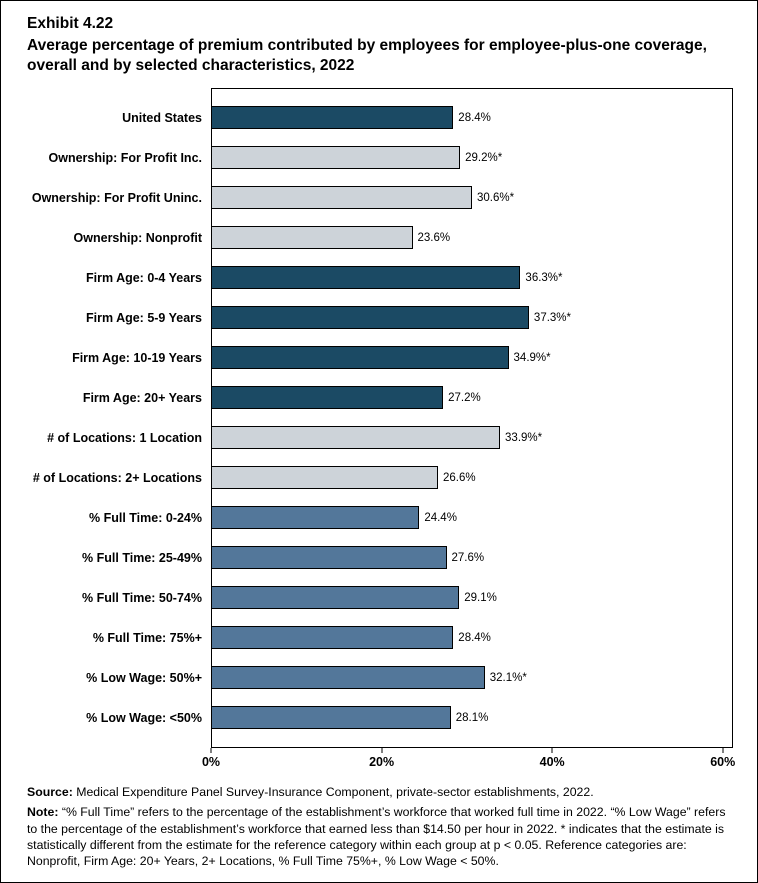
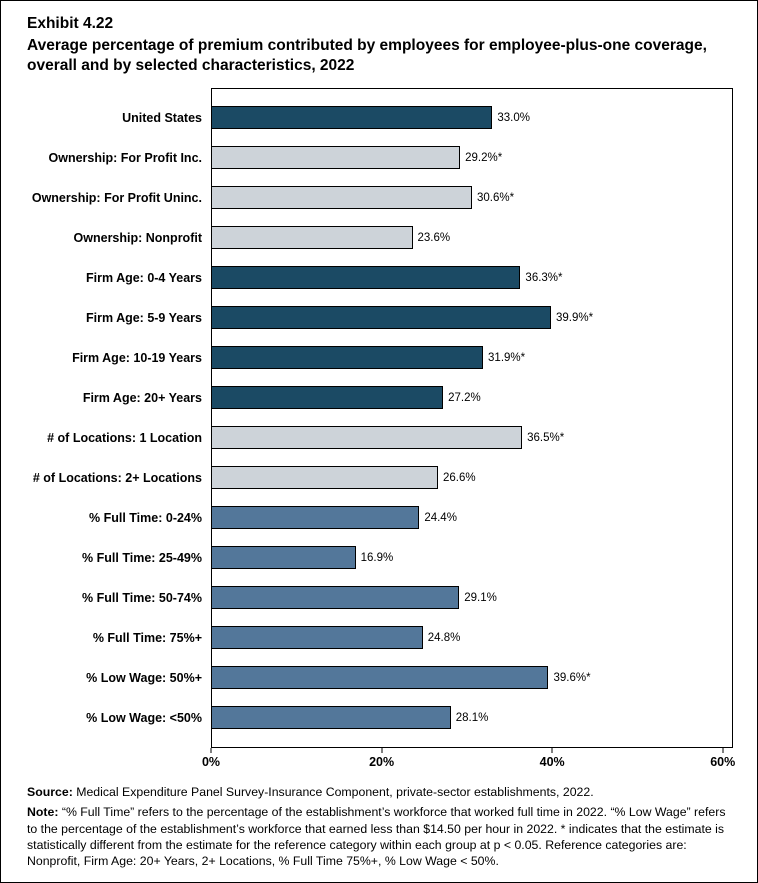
United States: 28.4% -> 33.0%
Firm Age: 5-9 Years: 37.3 -> 39.9
Firm Age: 10-19 Years: 34.9 -> 31.9
# of Locations: 1 Location: 33.9 -> 36.5
% Full Time: 25-49%: 27.6% -> 16.9%
% Full Time: 75%+: 28.4% -> 24.8%
% Low Wage: 50%+: 32.1 -> 39.6
